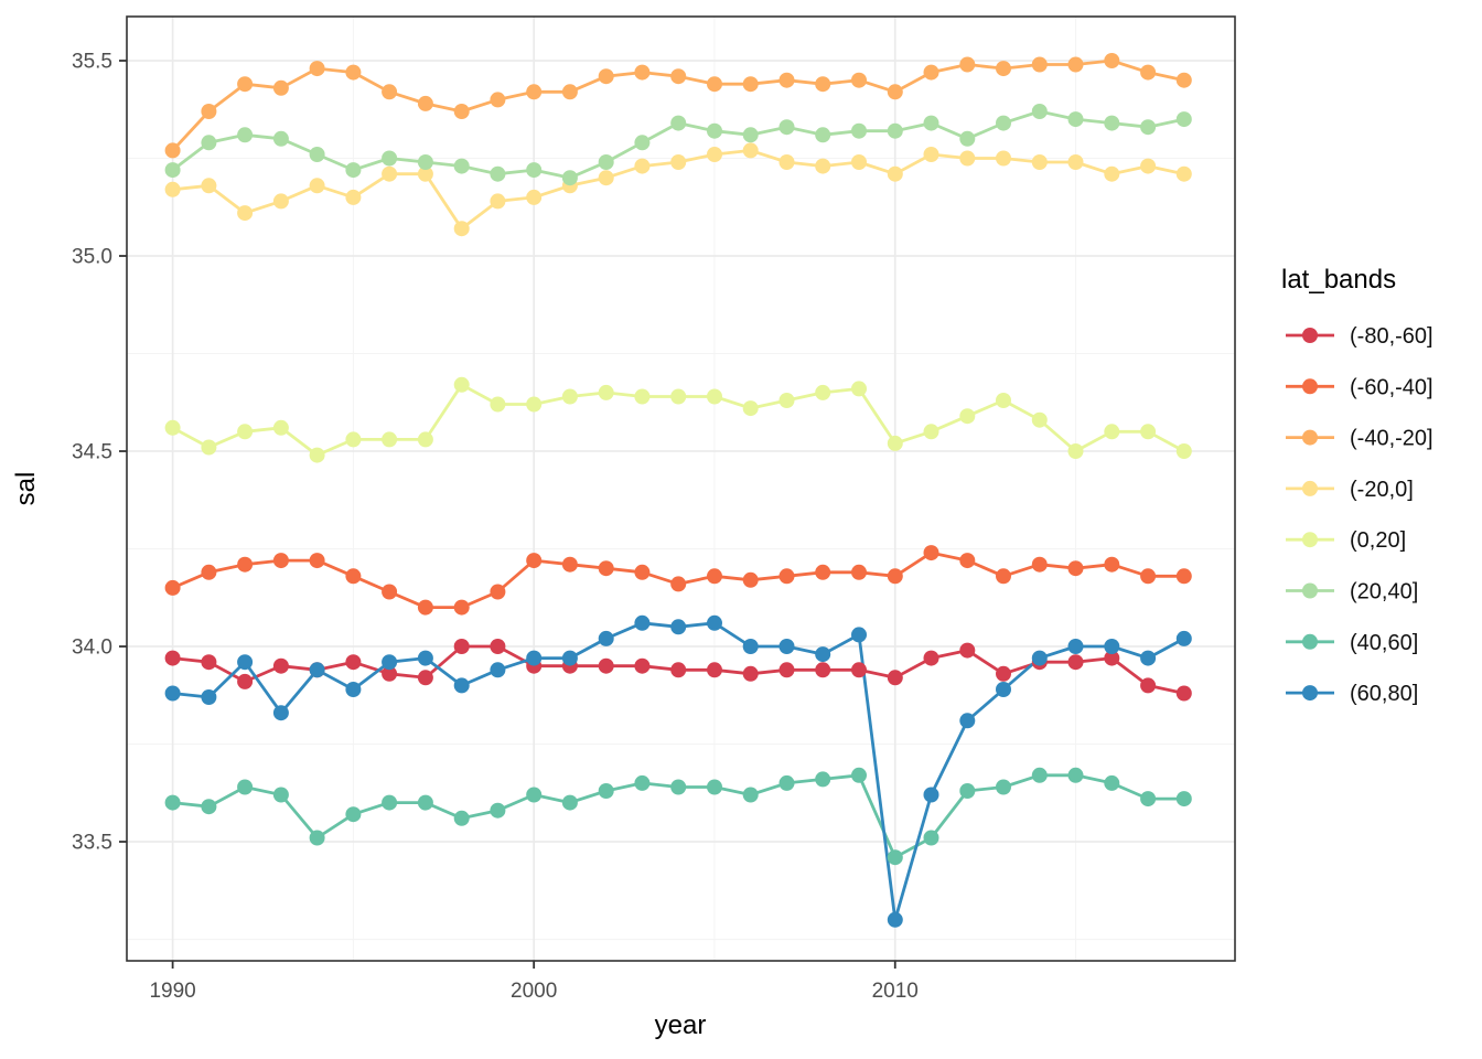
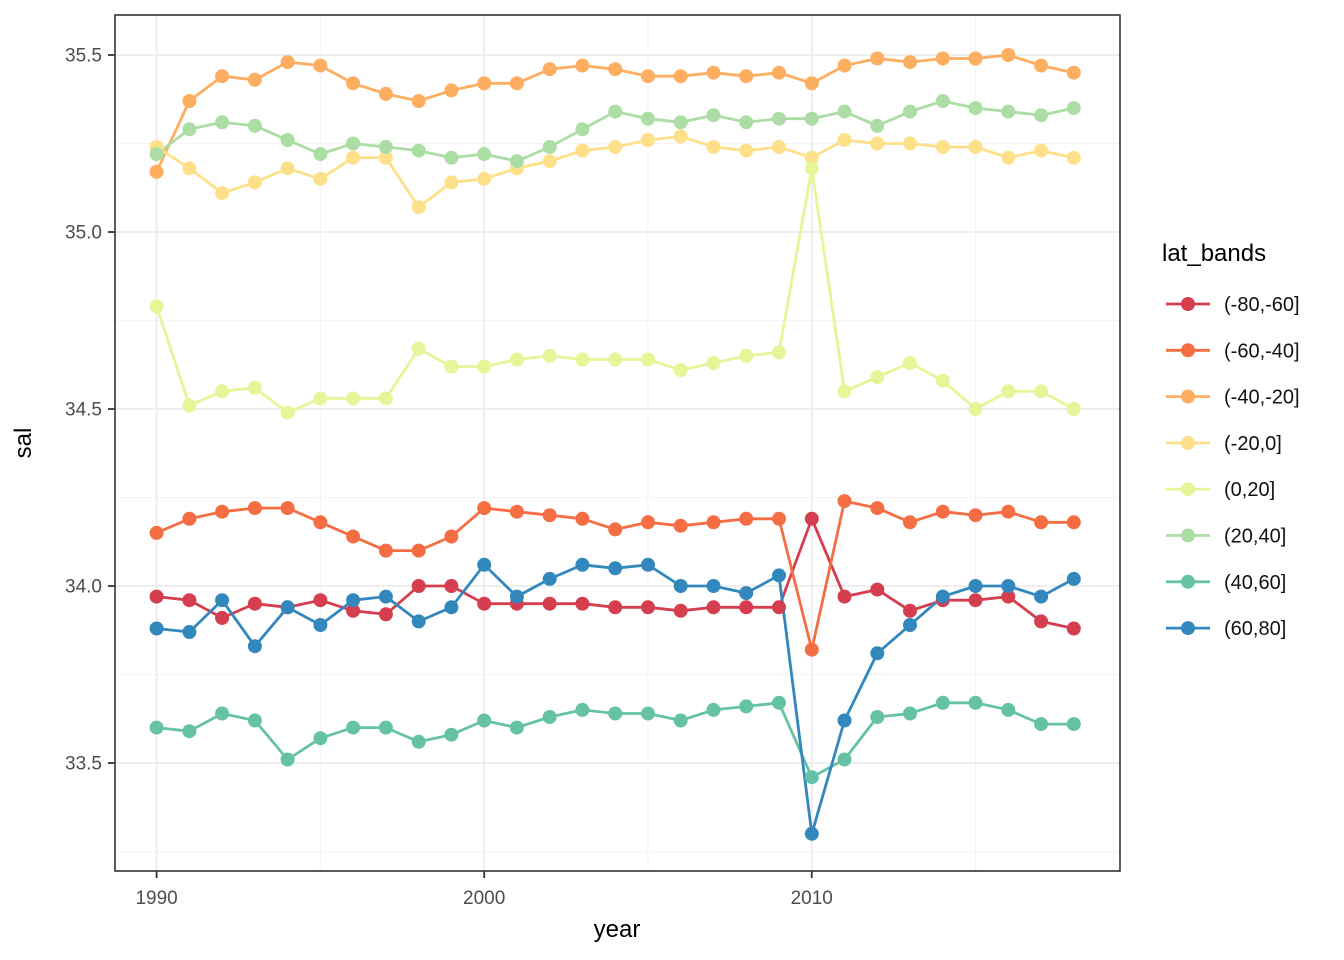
(-40,-20]/1990: 35.27 -> 35.17
(-20,0]/1990: 35.17 -> 35.24
(0,20]/1990: 34.56 -> 34.79
(60,80]/2000: 33.97 -> 34.06
(-80,-60]/2010: 33.92 -> 34.19
(-60,-40]/2010: 34.18 -> 33.82
(0,20]/2010: 34.52 -> 35.18
